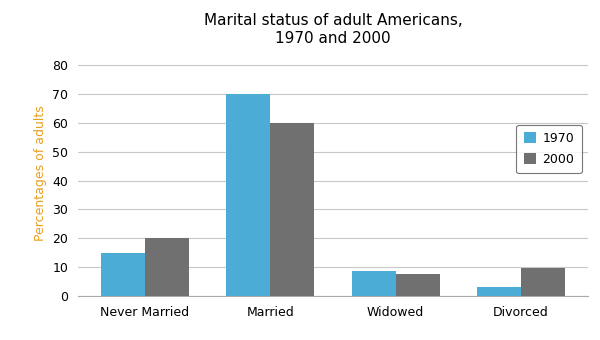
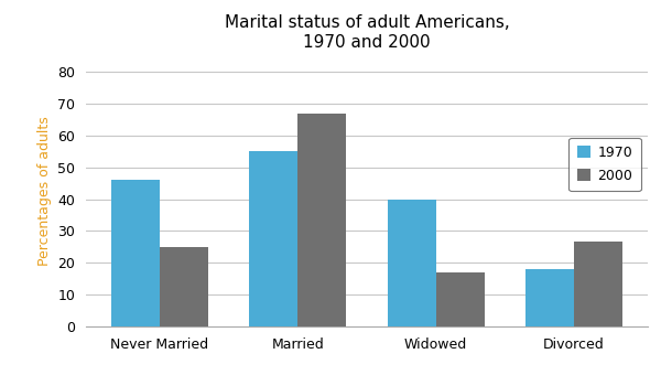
1970/Never Married: 15.0 -> 46.0
2000/Never Married: 20.0 -> 25.0
1970/Married: 70.0 -> 55.0
2000/Married: 60.0 -> 67.0
1970/Widowed: 8.5 -> 40.0
2000/Widowed: 7.5 -> 17.0
1970/Divorced: 3.0 -> 18.0
2000/Divorced: 9.5 -> 26.5
